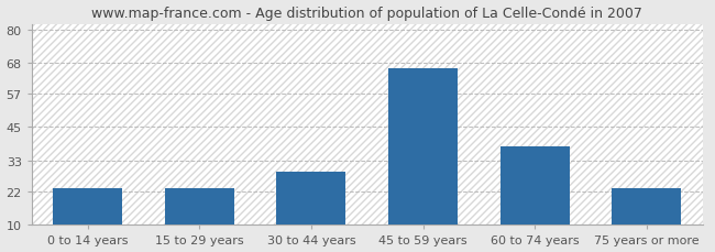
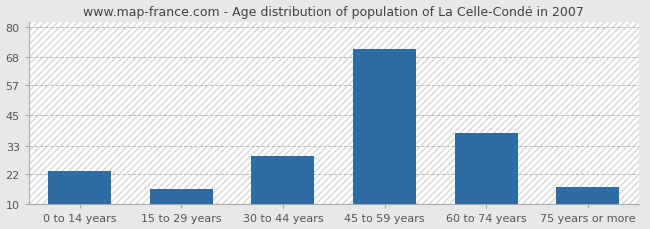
15 to 29 years: 23 -> 16
45 to 59 years: 66 -> 71
75 years or more: 23 -> 17
